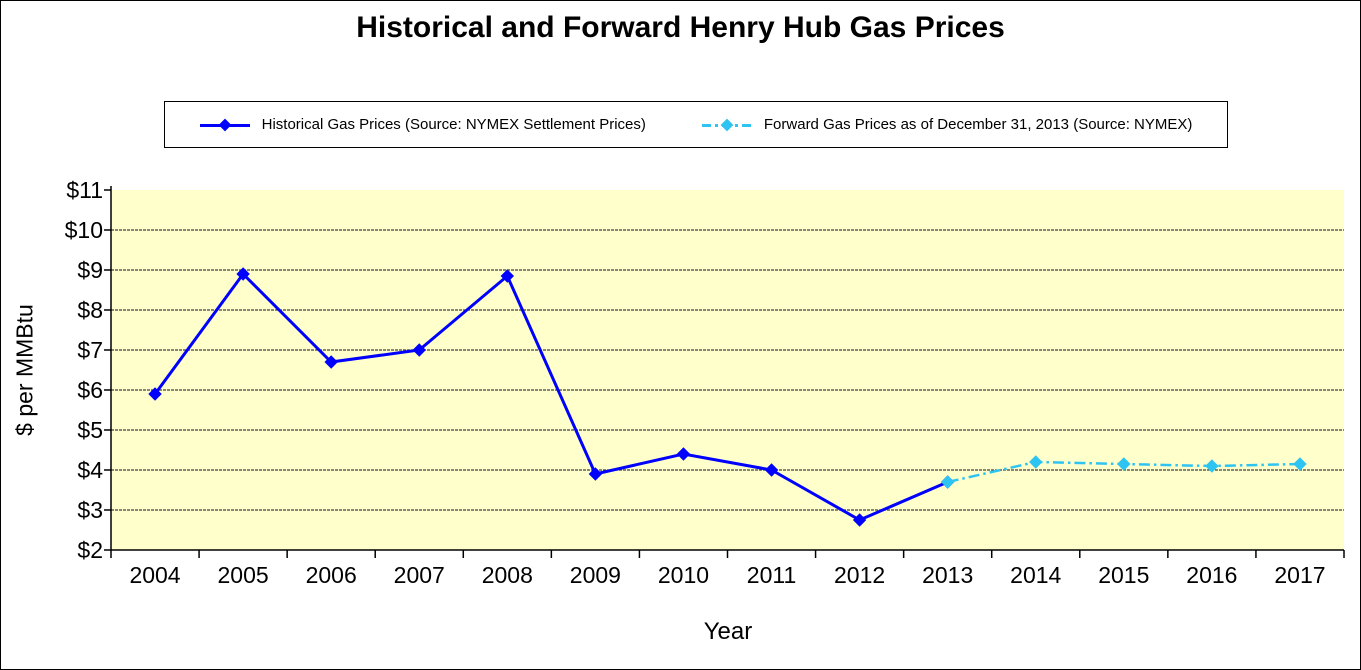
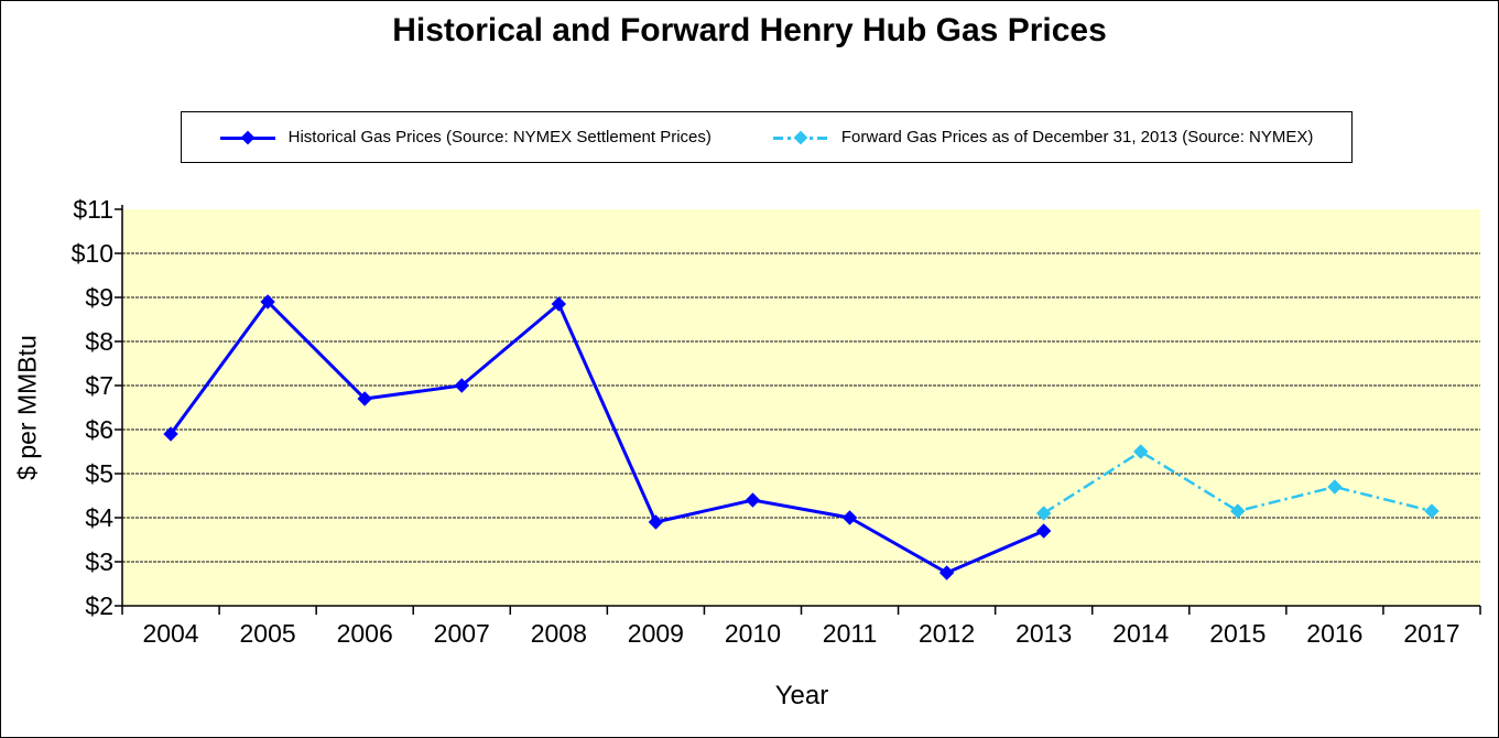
Forward Gas Prices as of December 31, 2013 (Source: NYMEX)/2013: $3.7 -> $4.1
Forward Gas Prices as of December 31, 2013 (Source: NYMEX)/2014: $4.2 -> $5.5
Forward Gas Prices as of December 31, 2013 (Source: NYMEX)/2016: $4.1 -> $4.7
